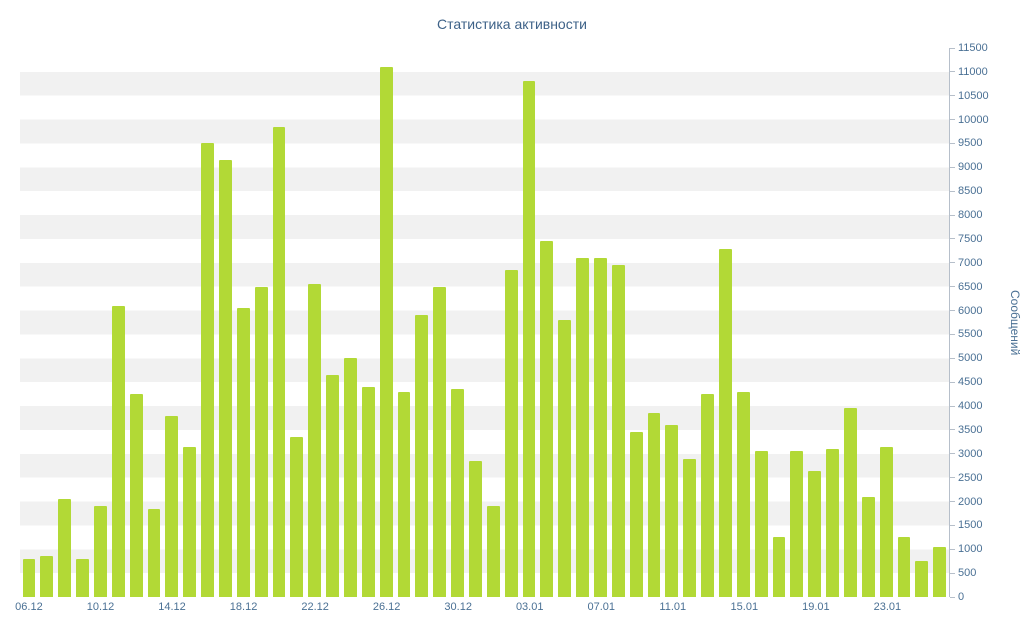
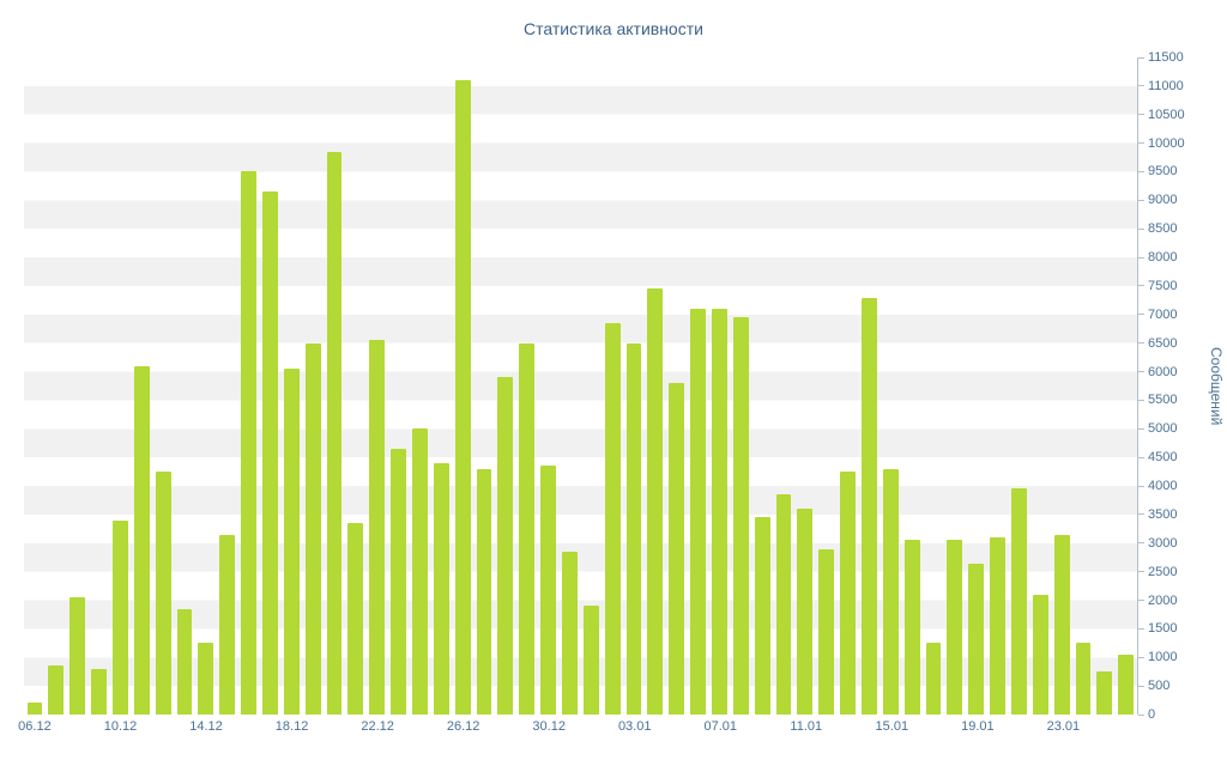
06.12: 800 -> 200
10.12: 1900 -> 3400
14.12: 3800 -> 1200
03.01: 10800 -> 6500
